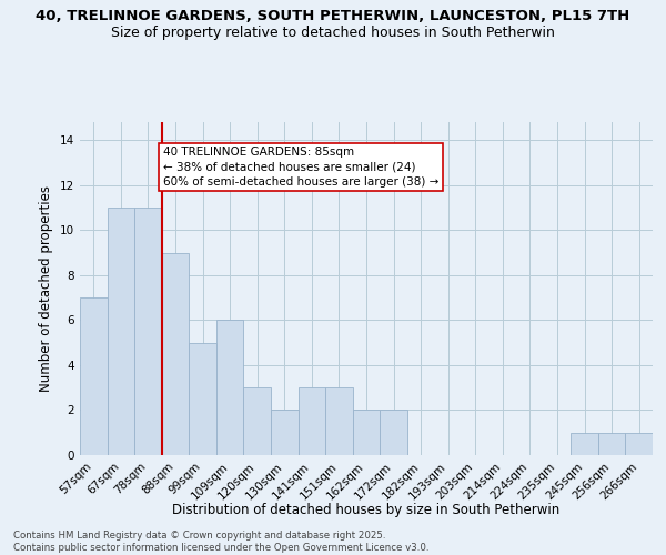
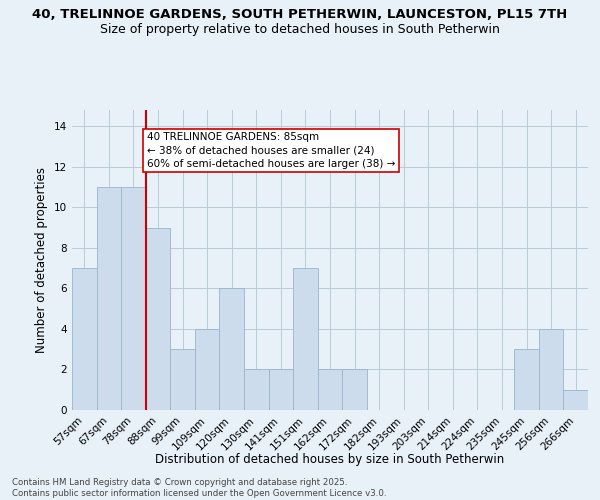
99sqm: 5 -> 3
109sqm: 6 -> 4
120sqm: 3 -> 6
141sqm: 3 -> 2
151sqm: 3 -> 7
245sqm: 1 -> 3
256sqm: 1 -> 4
